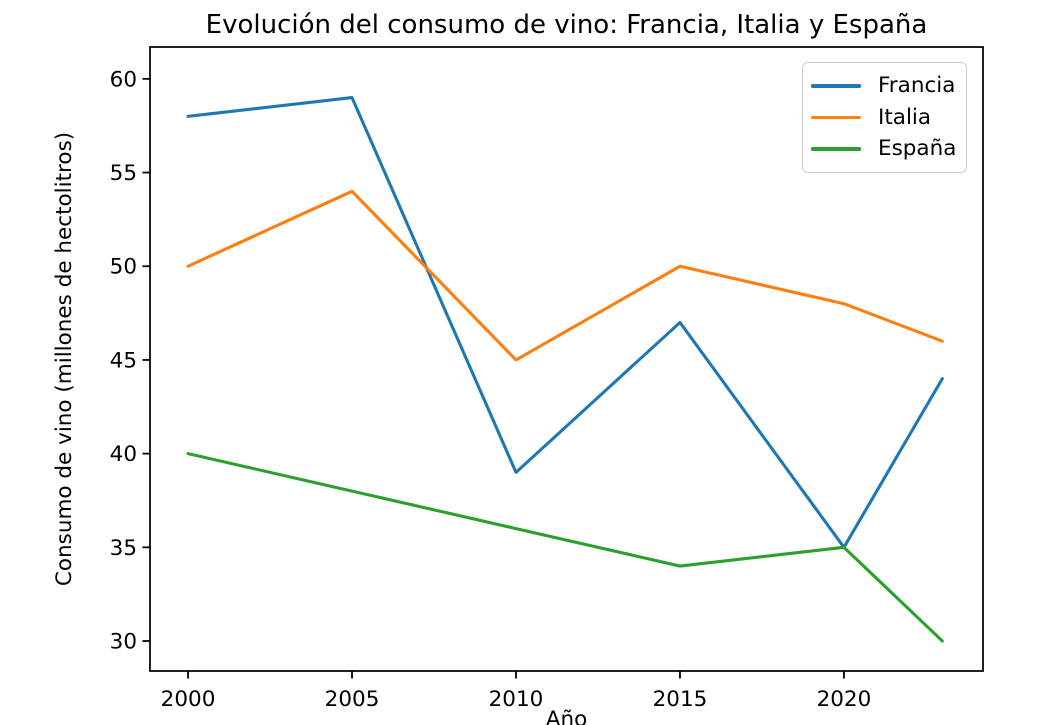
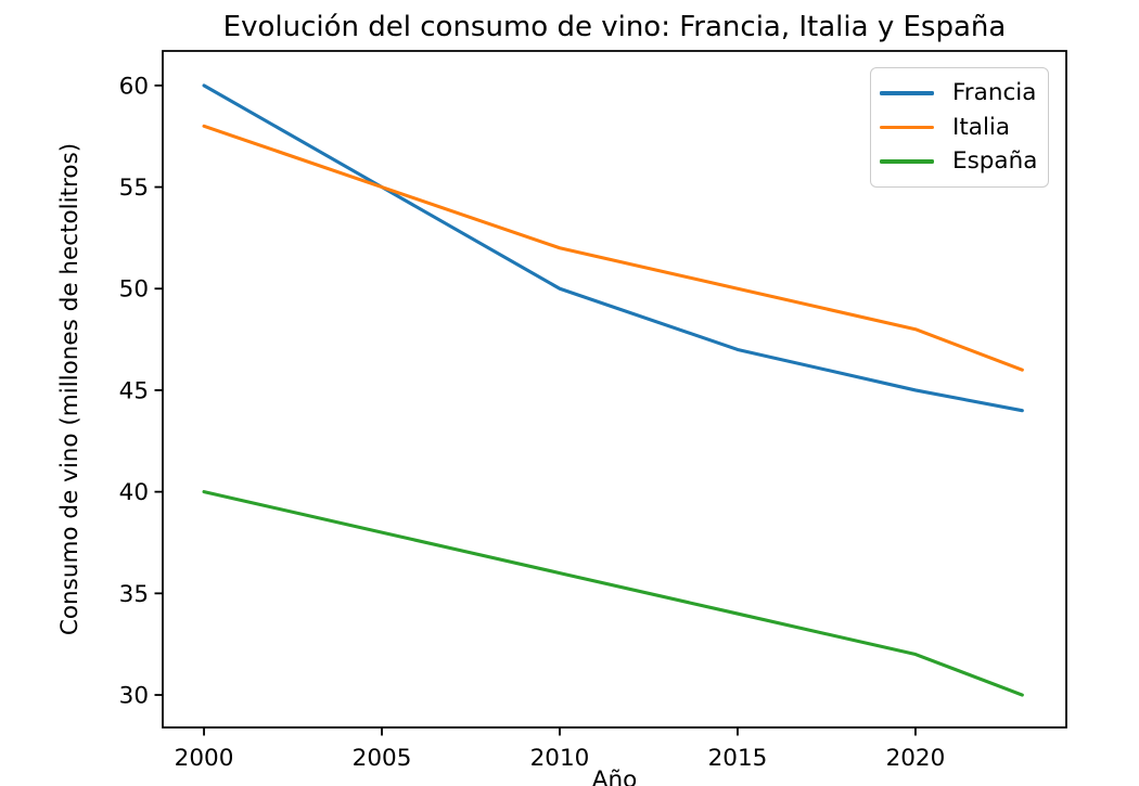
Francia/2000: 58 -> 60
Italia/2000: 50 -> 58
Francia/2005: 59 -> 55
Italia/2005: 54 -> 55
Francia/2010: 39 -> 50
Italia/2010: 45 -> 52
Francia/2020: 35 -> 45
España/2020: 35 -> 32
